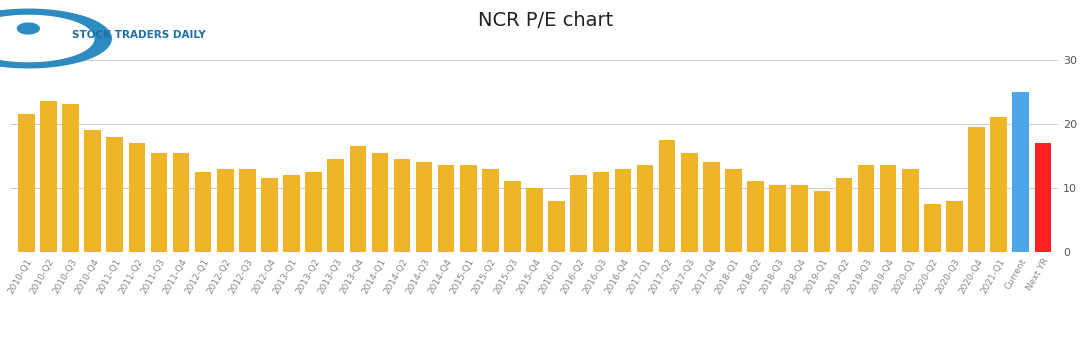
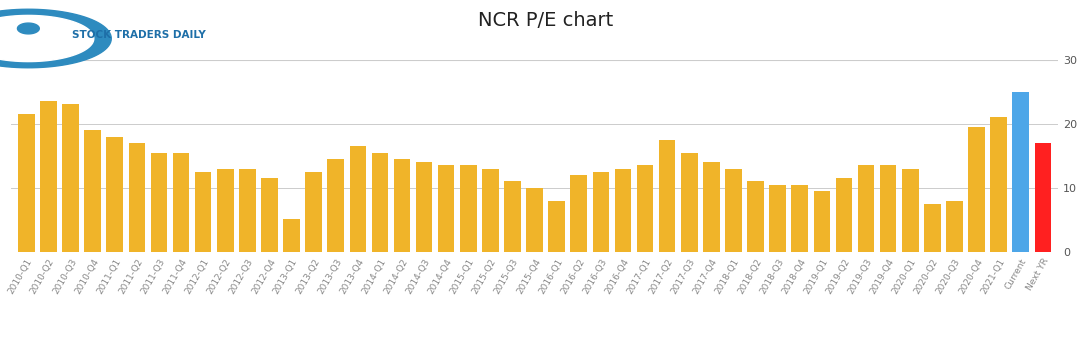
2013-Q1: 12.0 -> 5.2
